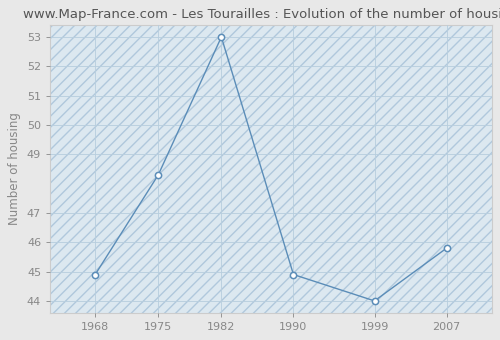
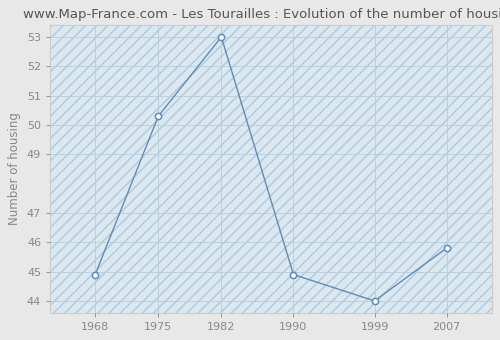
1975: 48.3 -> 50.3
